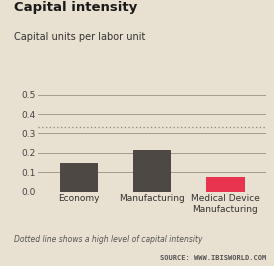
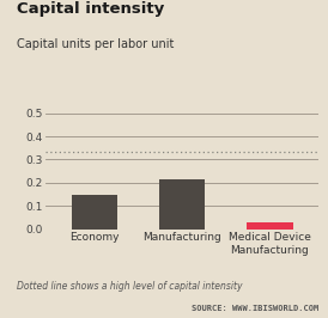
Medical Device Manufacturing: 0.08 -> 0.03
